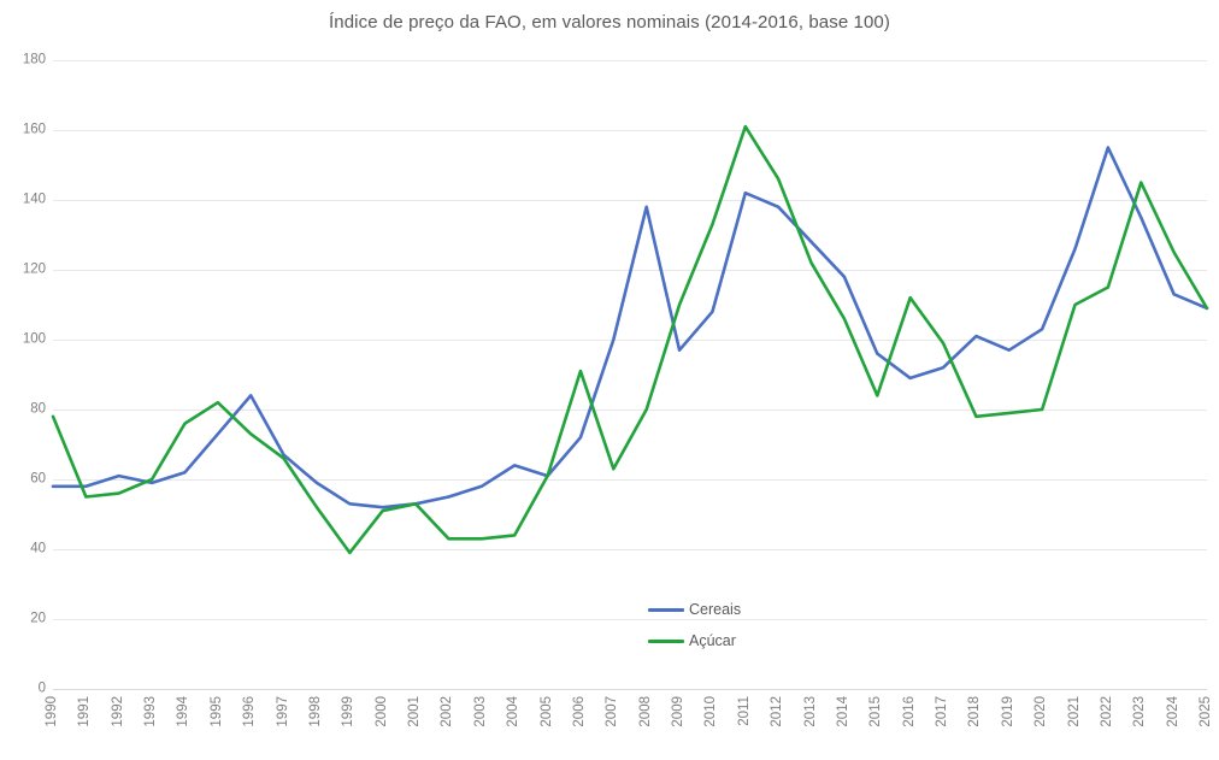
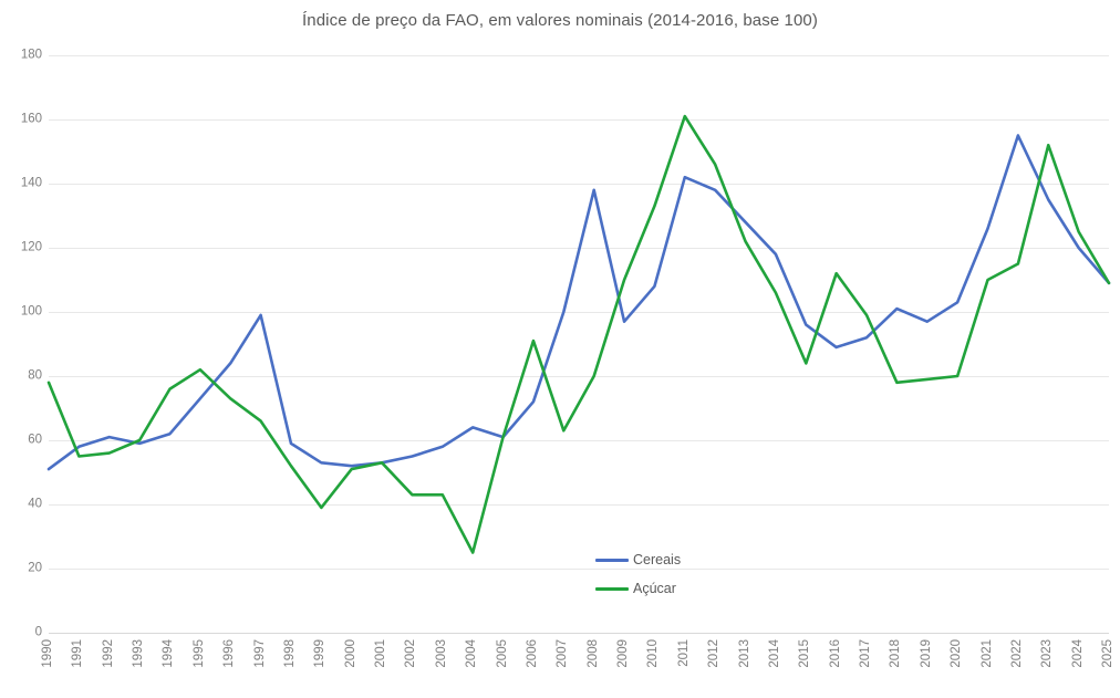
Cereais/1990: 58 -> 51
Cereais/1997: 67 -> 99
Açúcar/2004: 44 -> 25
Açúcar/2023: 145 -> 152
Cereais/2024: 113 -> 120
